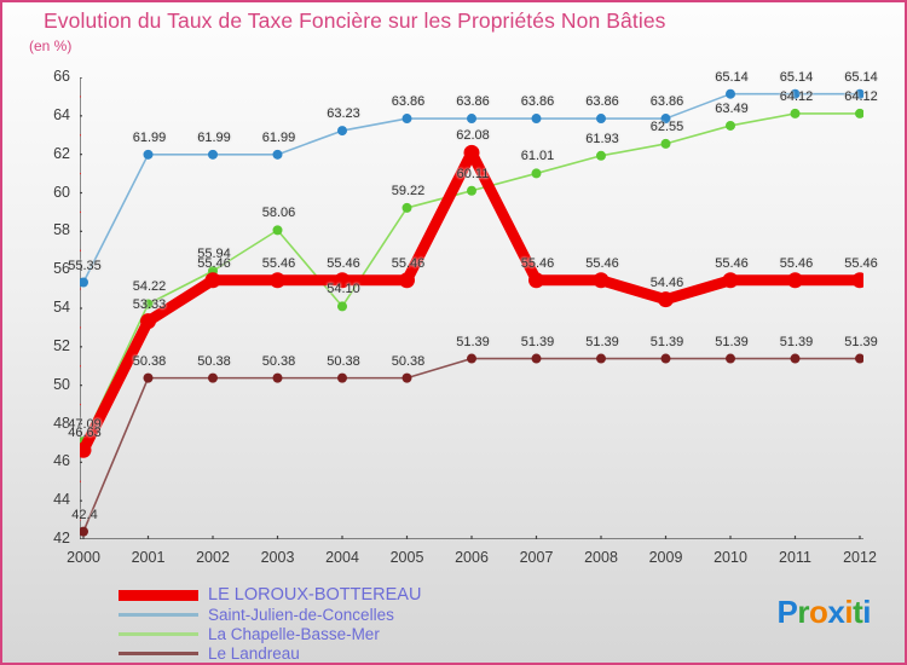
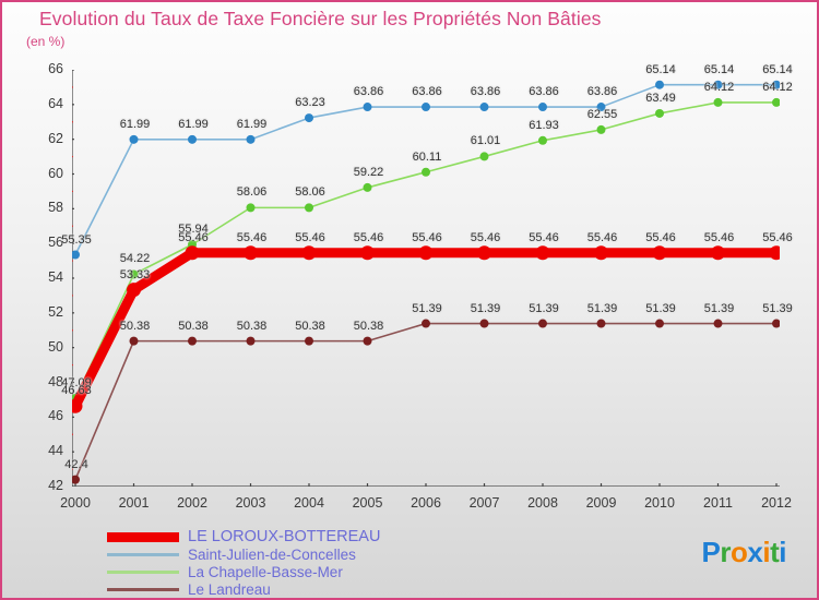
La Chapelle-Basse-Mer/2004: 54.10 -> 58.06
LE LOROUX-BOTTEREAU/2006: 62.08 -> 55.46
LE LOROUX-BOTTEREAU/2009: 54.46 -> 55.46
